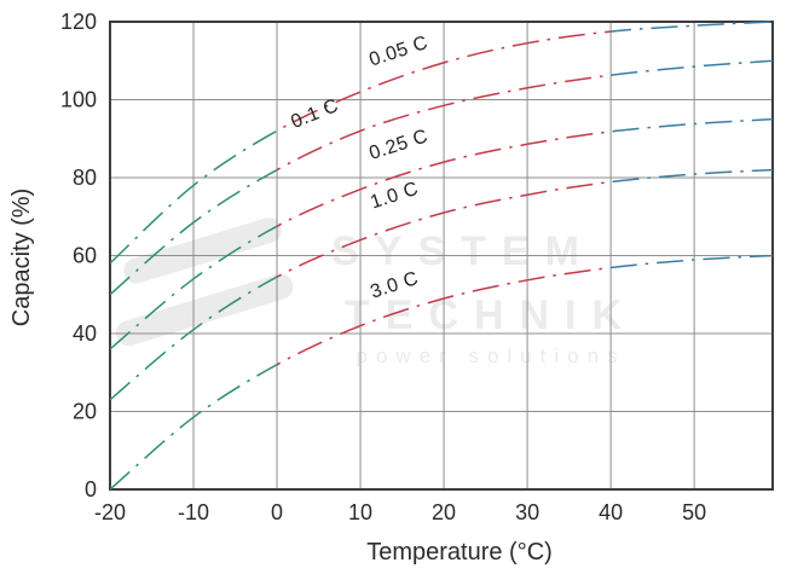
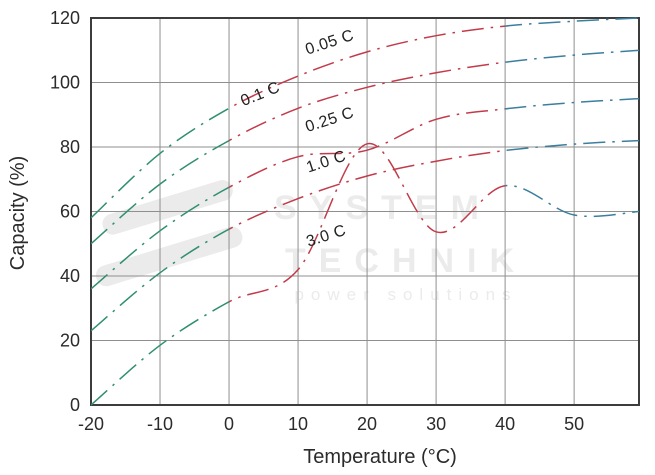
0.25 C/20: 84 -> 79
3.0 C/20: 49 -> 81
3.0 C/40: 57 -> 68
